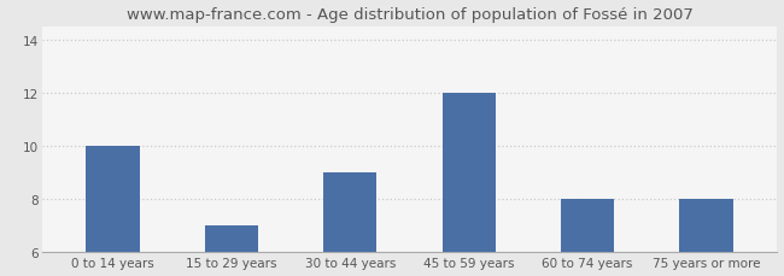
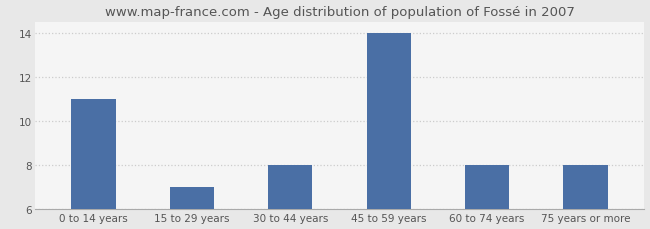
0 to 14 years: 10 -> 11
30 to 44 years: 9 -> 8
45 to 59 years: 12 -> 14
